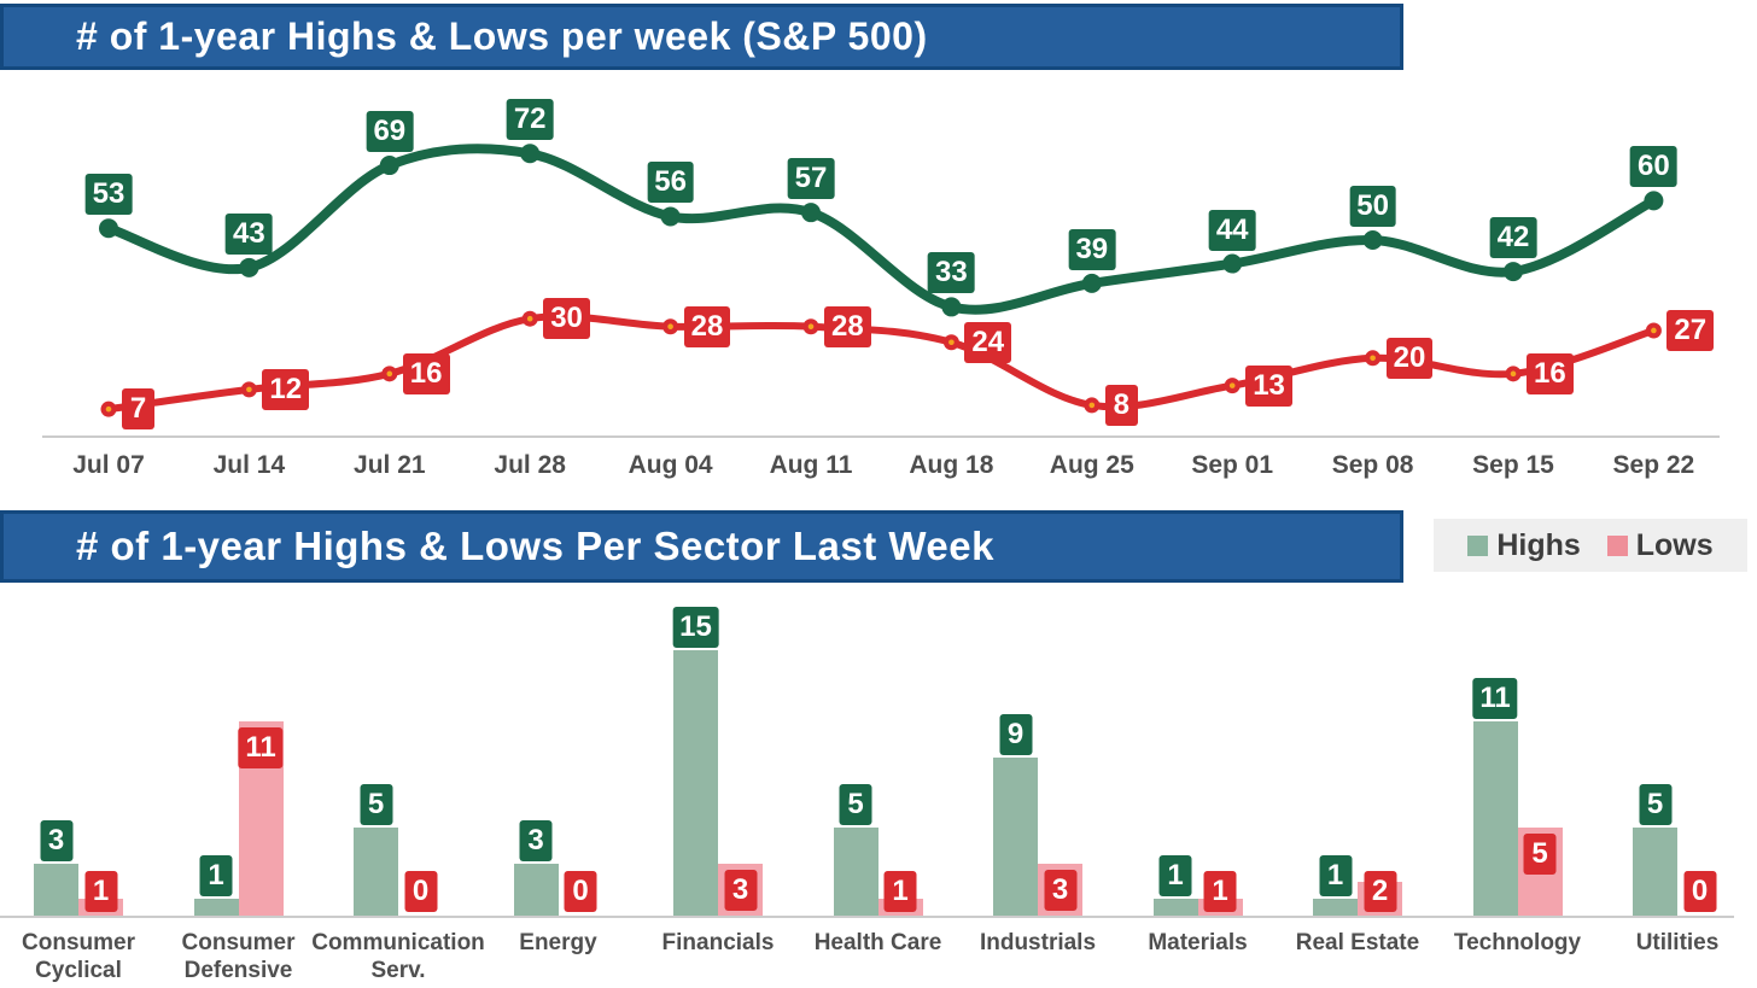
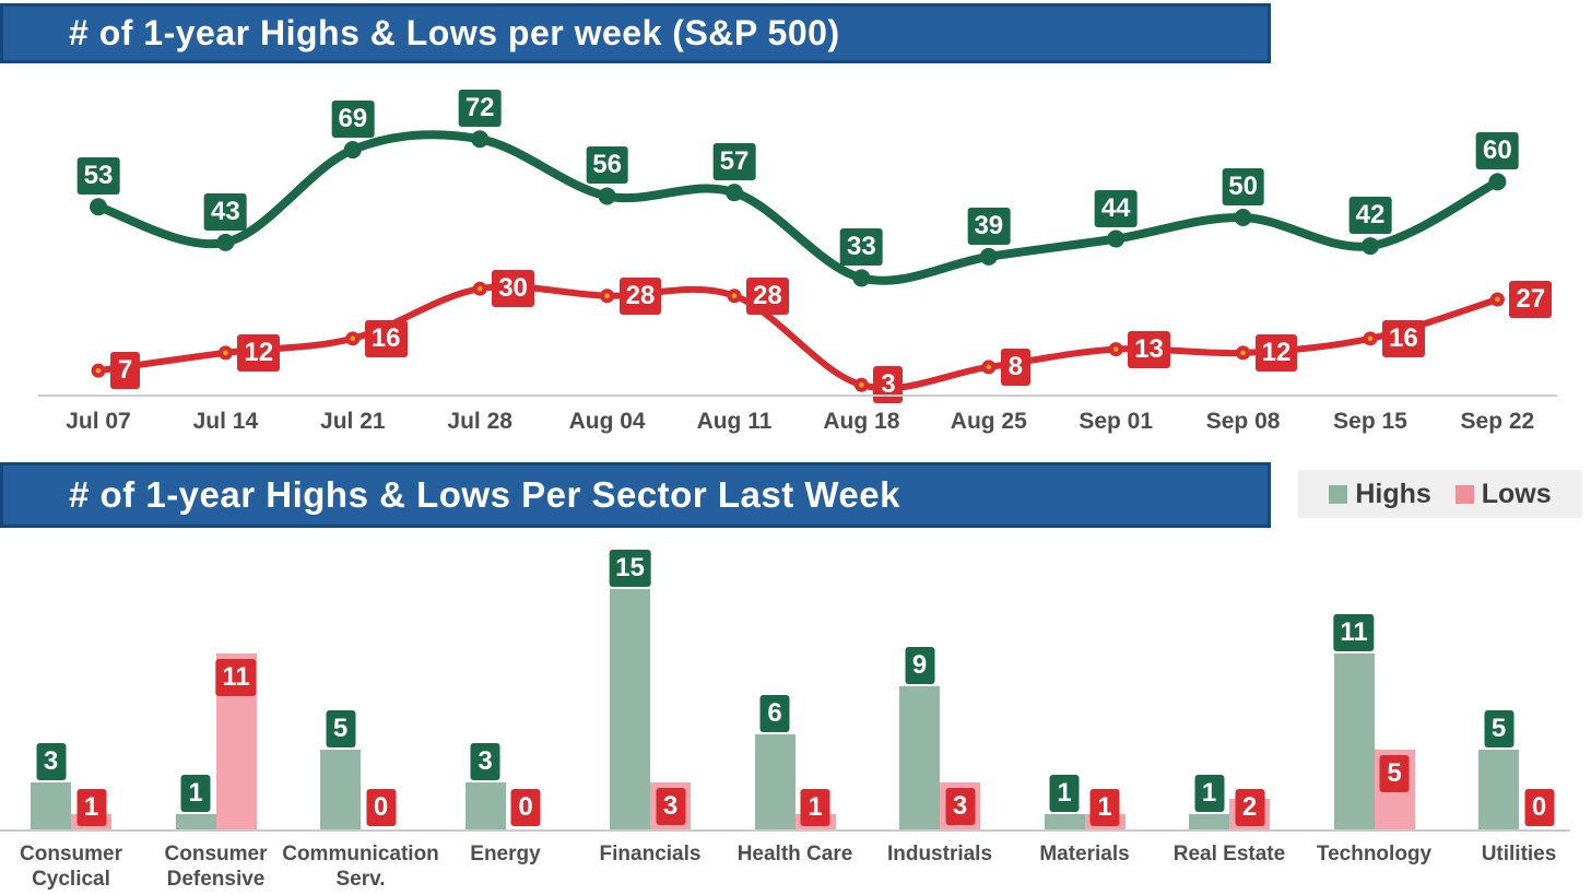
# of 1-year Highs & Lows per week (S&P 500)/Lows/Aug 18: 24 -> 3
# of 1-year Highs & Lows per week (S&P 500)/Lows/Sep 08: 20 -> 12
# of 1-year Highs & Lows Per Sector Last Week/Highs/Health Care: 5 -> 6
